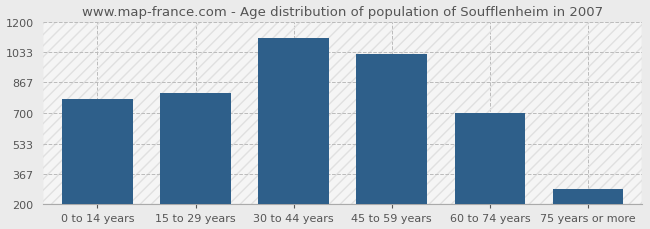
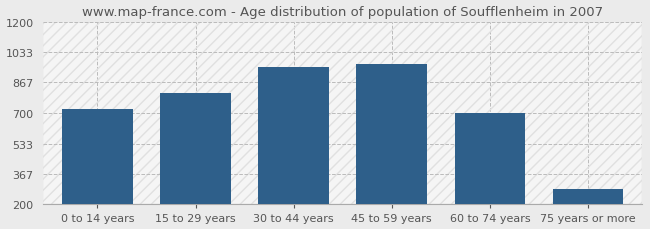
0 to 14 years: 780 -> 720
30 to 44 years: 1110 -> 950
45 to 59 years: 1020 -> 970
